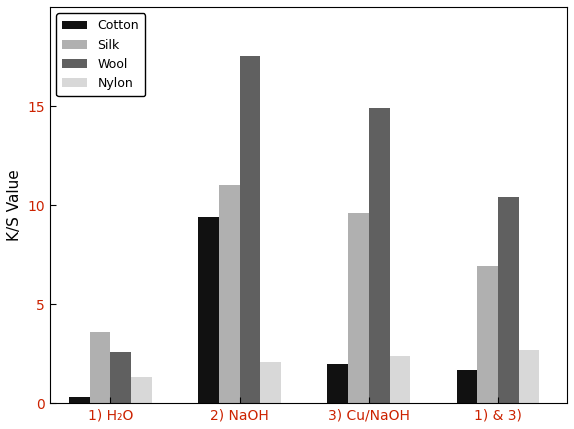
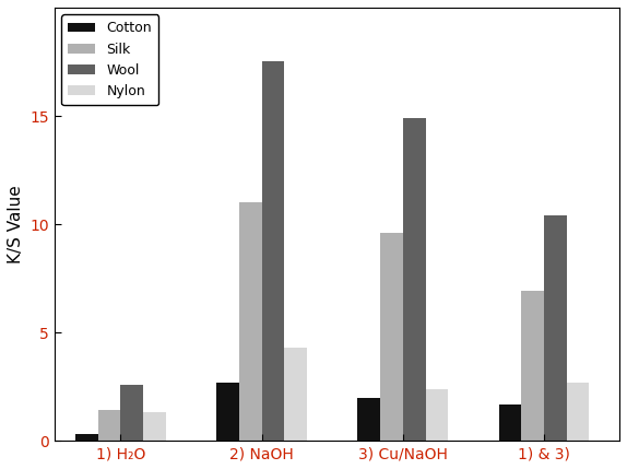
Silk/1) H₂O: 3.6 -> 1.4
Cotton/2) NaOH: 9.4 -> 2.7
Nylon/2) NaOH: 2.1 -> 4.3
